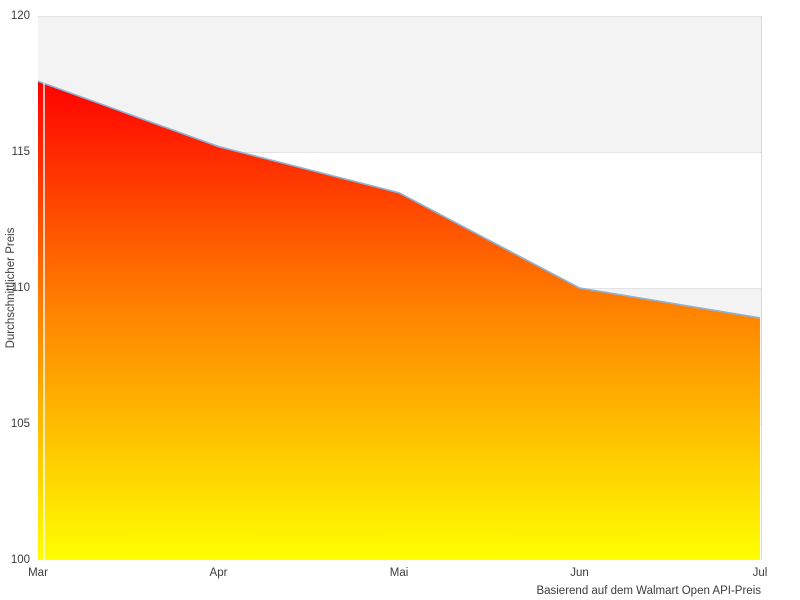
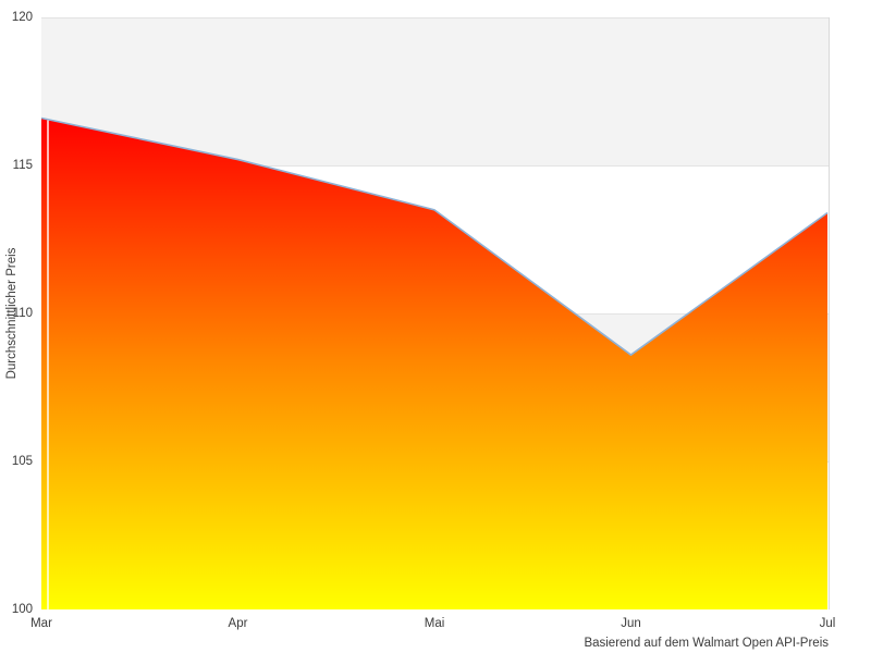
Mar: 117.6 -> 116.6
Jun: 110.0 -> 108.6
Jul: 108.9 -> 113.4
